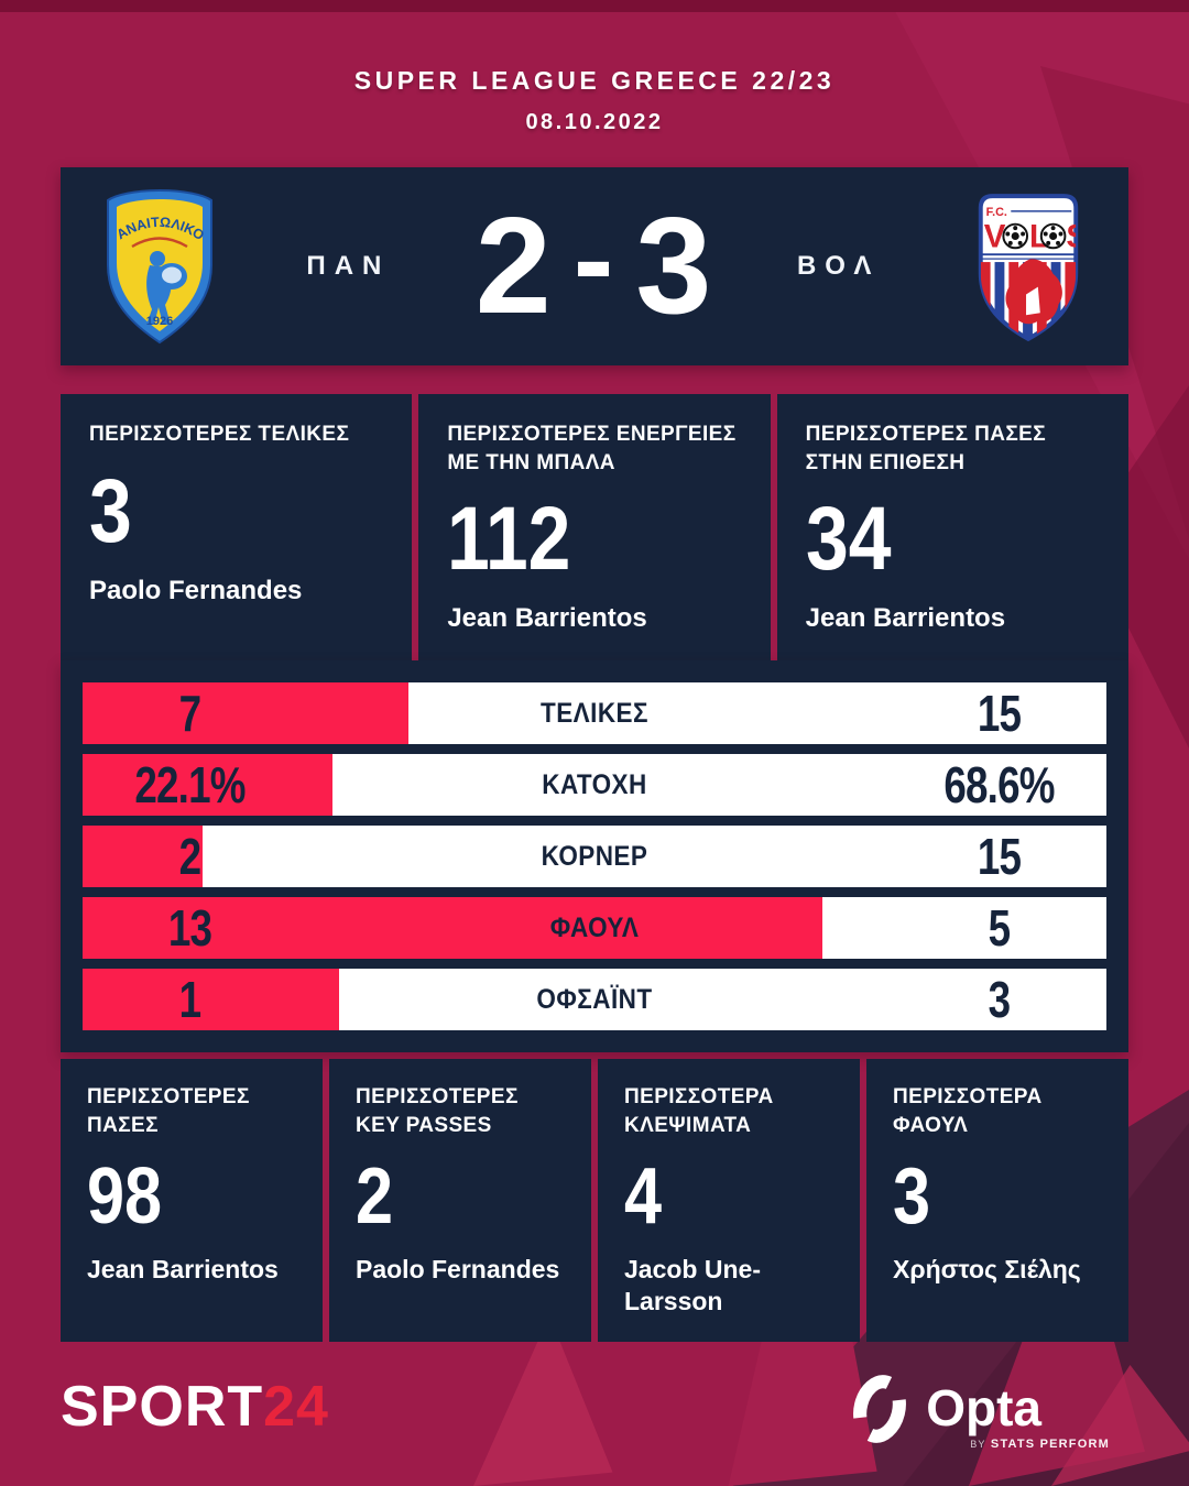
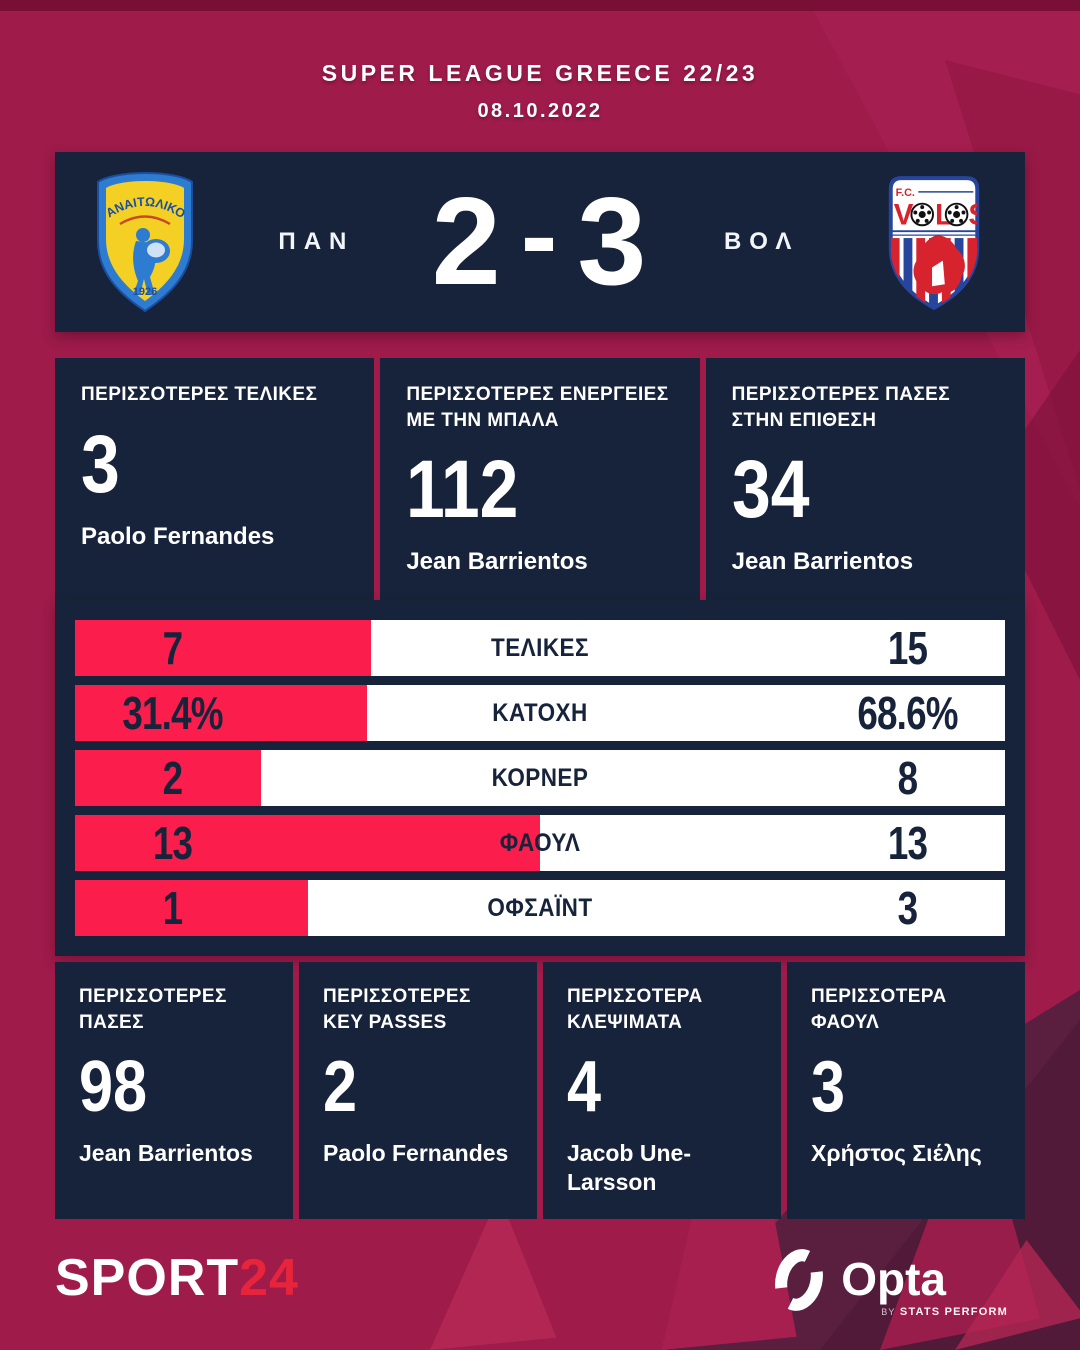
ΠΑΝ/ΚΑΤΟΧΗ: 22.1% -> 31.4%
ΒΟΛ/ΚΟΡΝΕΡ: 15 -> 8
ΒΟΛ/ΦΑΟΥΛ: 5 -> 13
